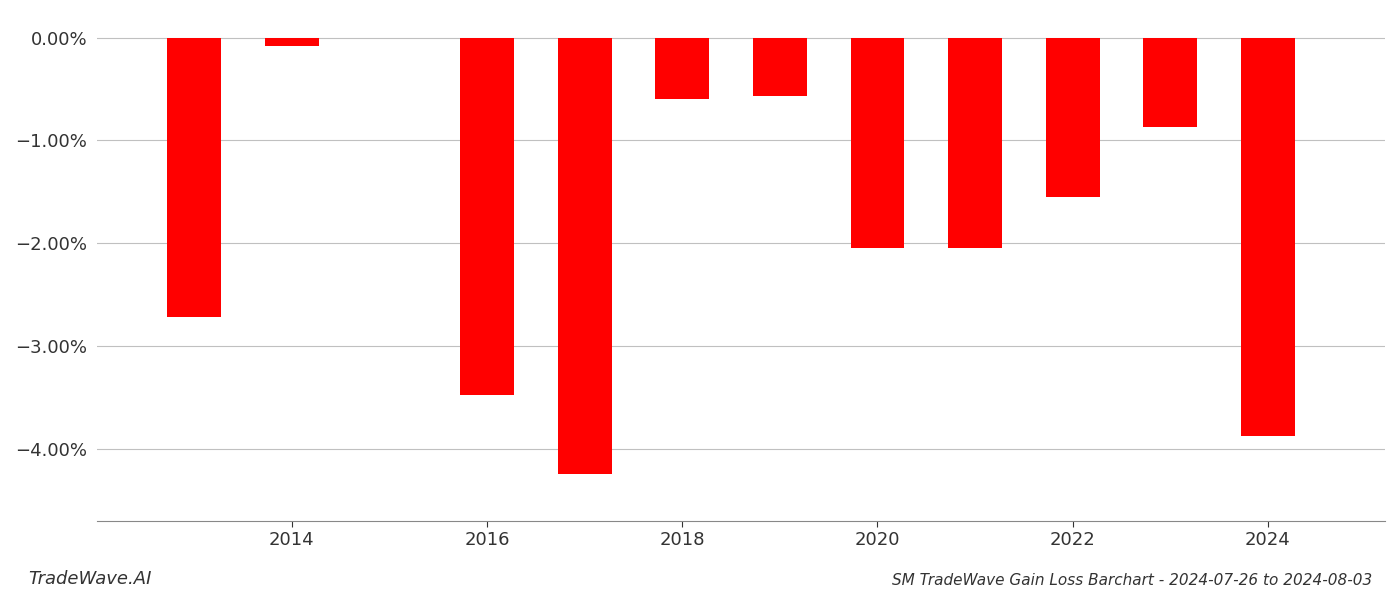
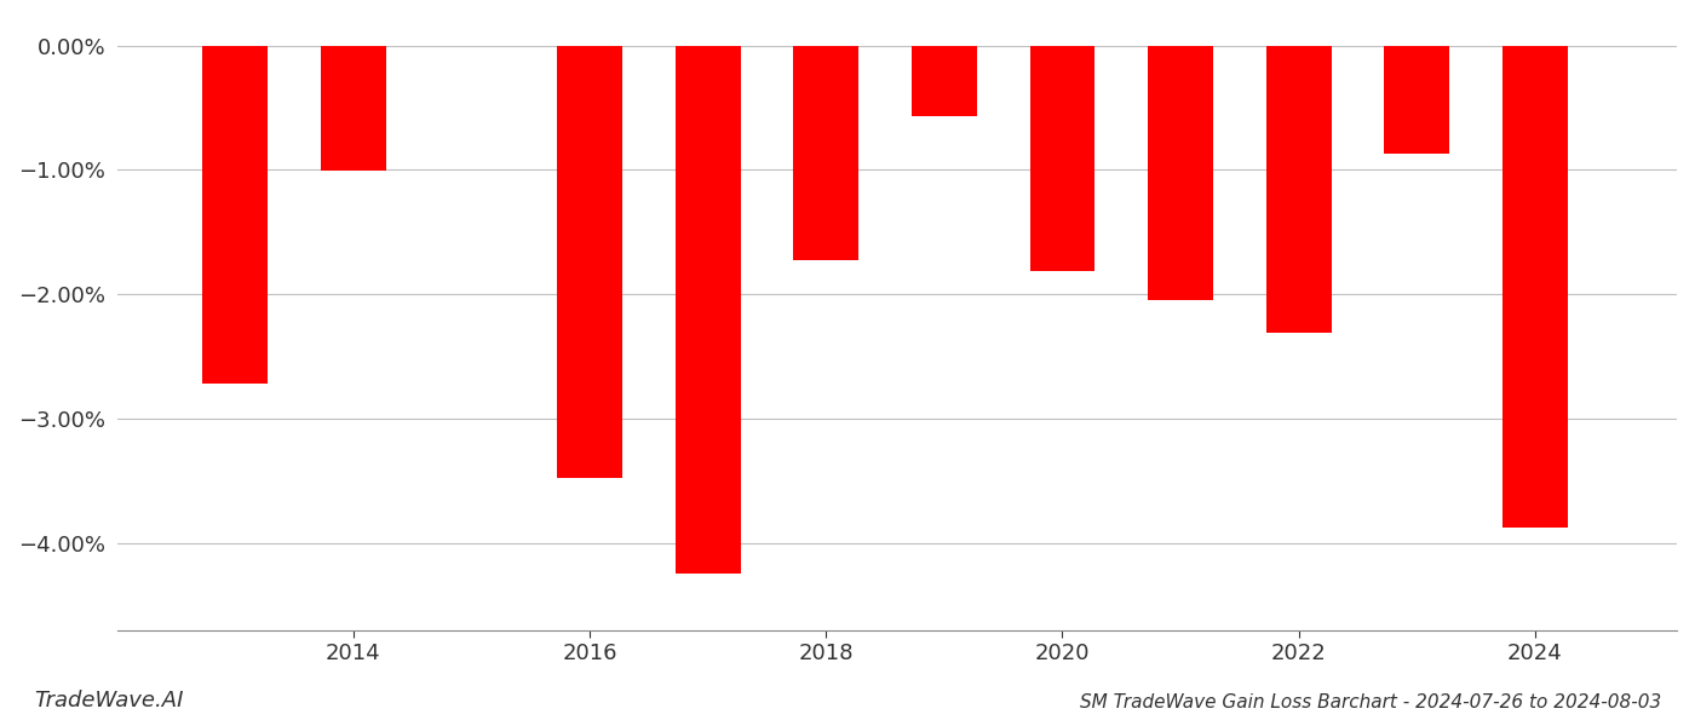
2014: -0.08% -> -1.01%
2018: -0.60% -> -1.73%
2020: -2.05% -> -1.81%
2022: -1.55% -> -2.31%
